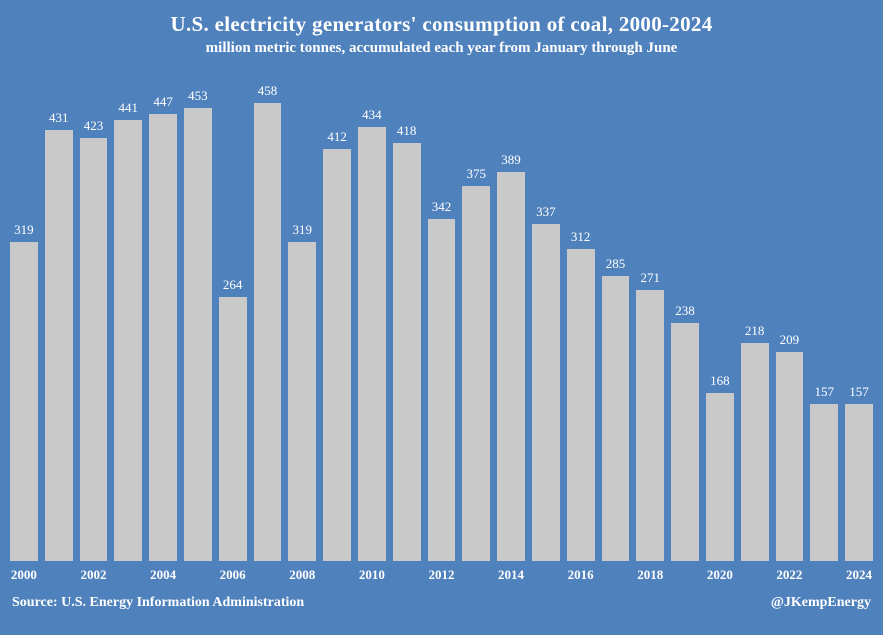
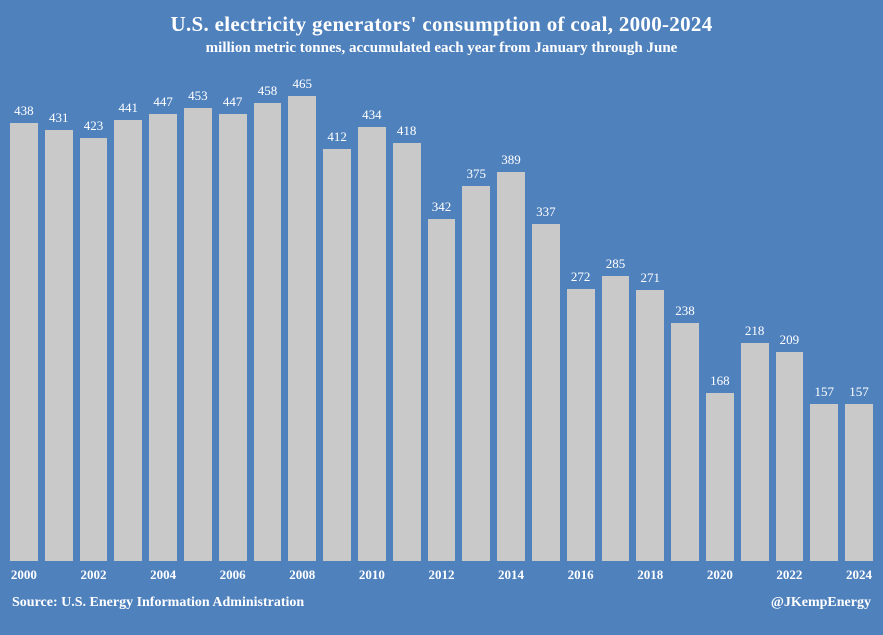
2000: 319 -> 438
2006: 264 -> 447
2008: 319 -> 465
2016: 312 -> 272
